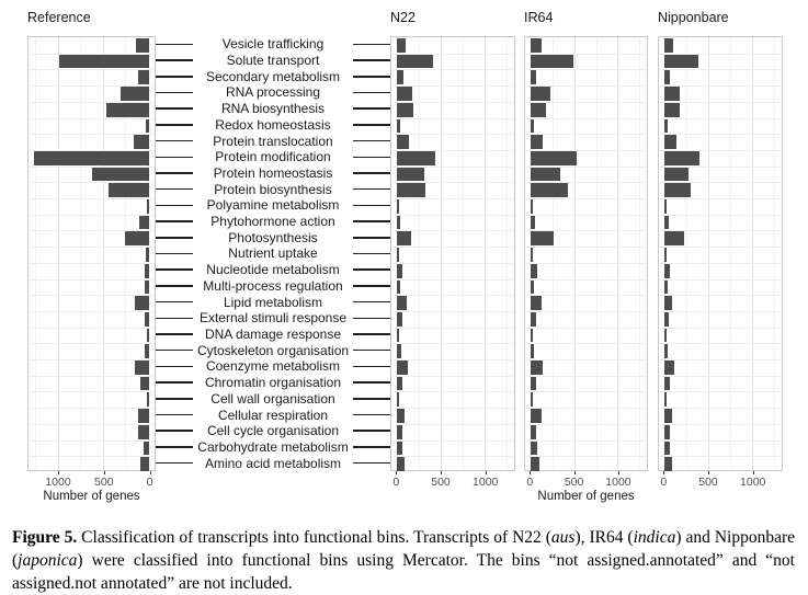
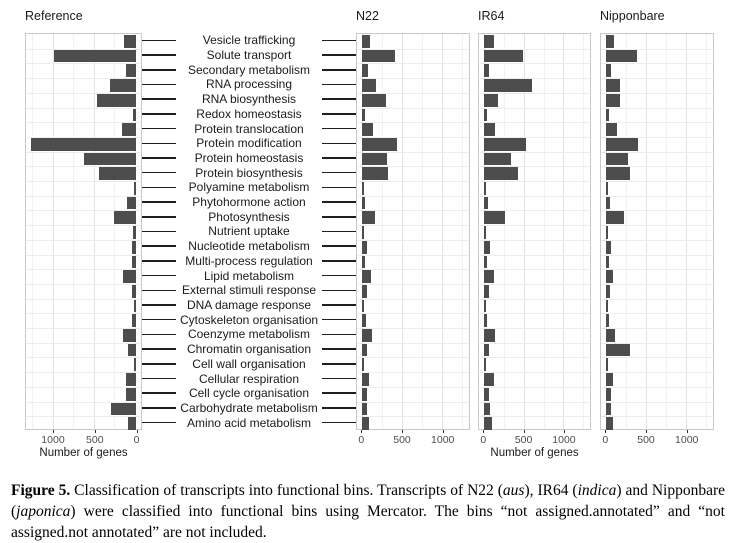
IR64/RNA processing: 200 -> 600
N22/RNA biosynthesis: 200 -> 300
Nipponbare/Chromatin organisation: 100 -> 300
Reference/Carbohydrate metabolism: 100 -> 300
